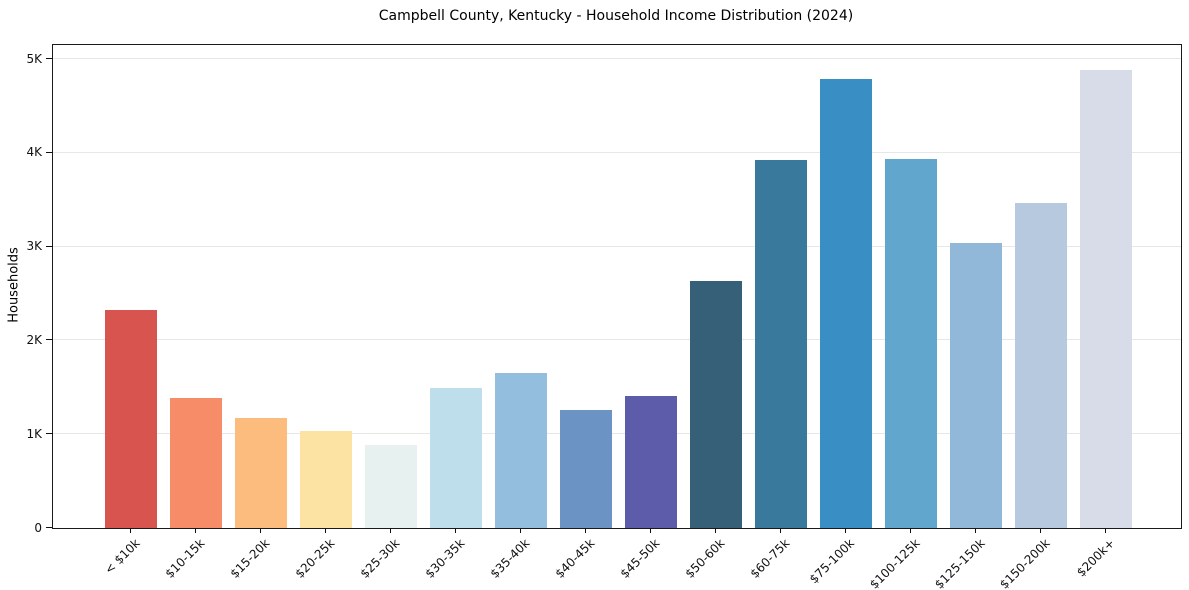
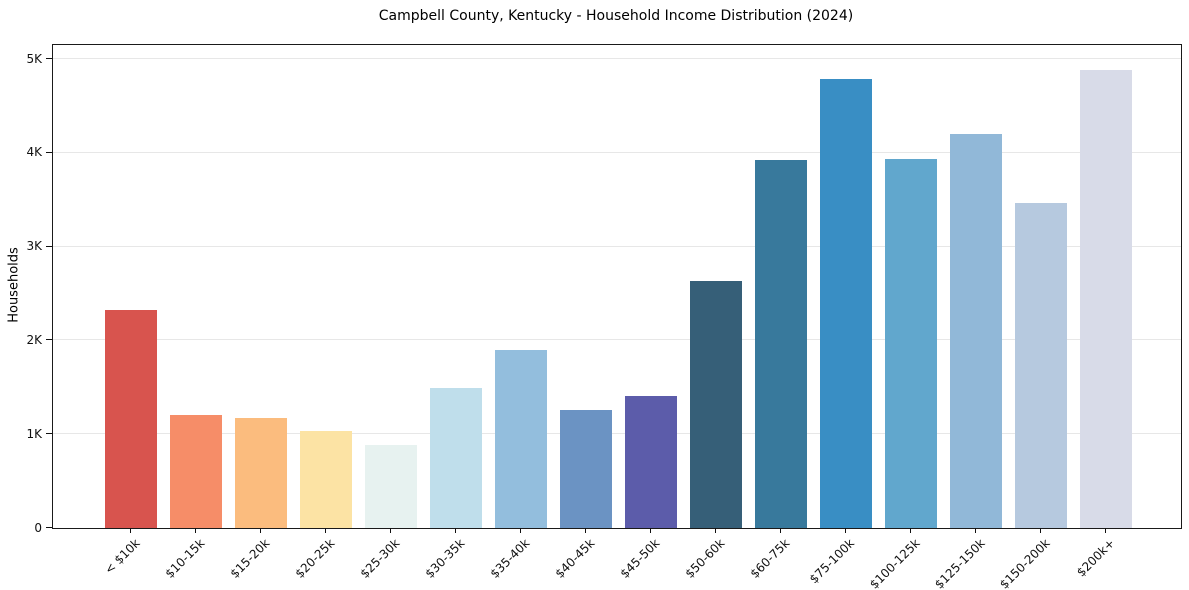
$10-15k: 1.4K -> 1.2K
$35-40k: 1.6K -> 1.9K
$125-150k: 3.0K -> 4.2K
